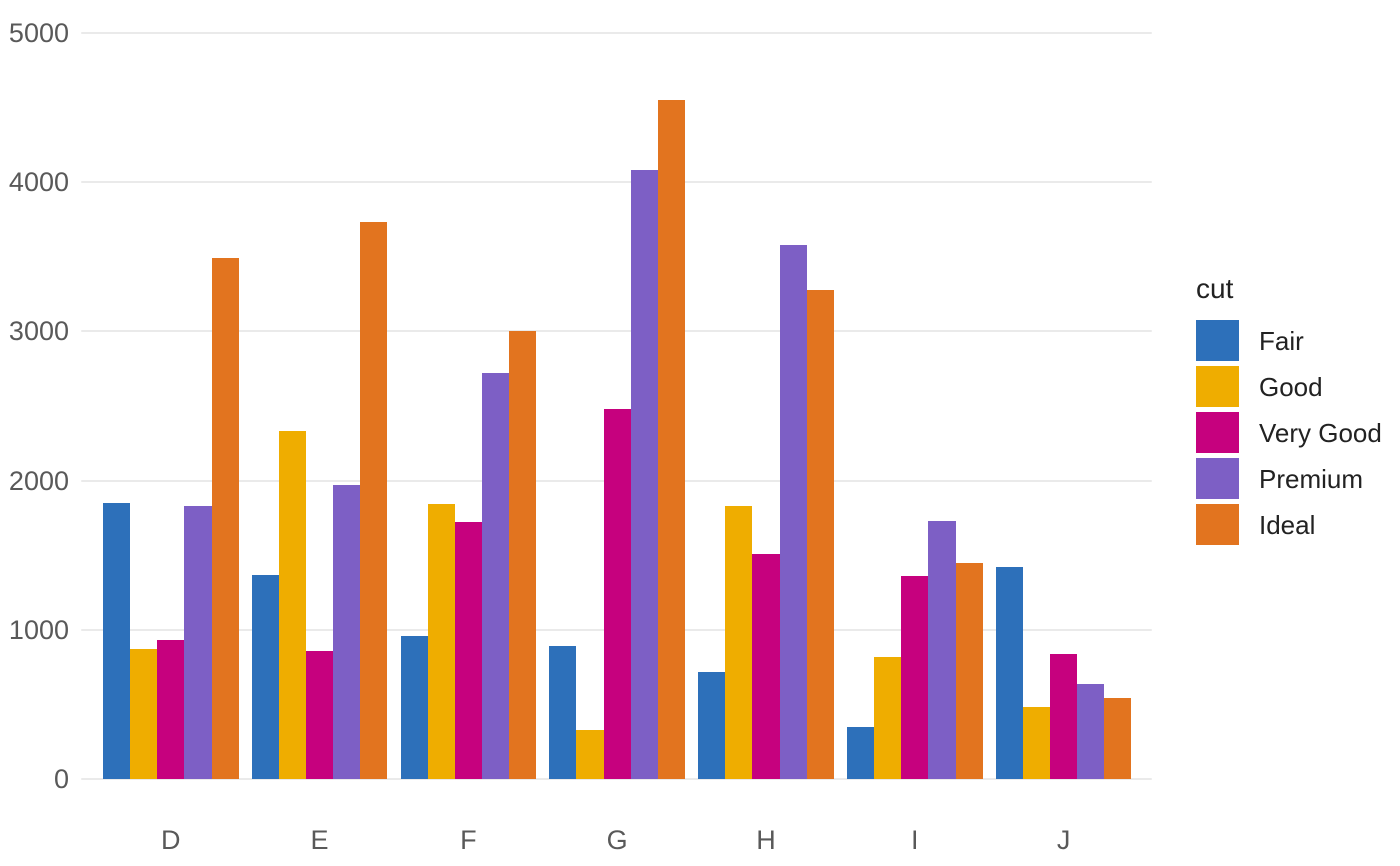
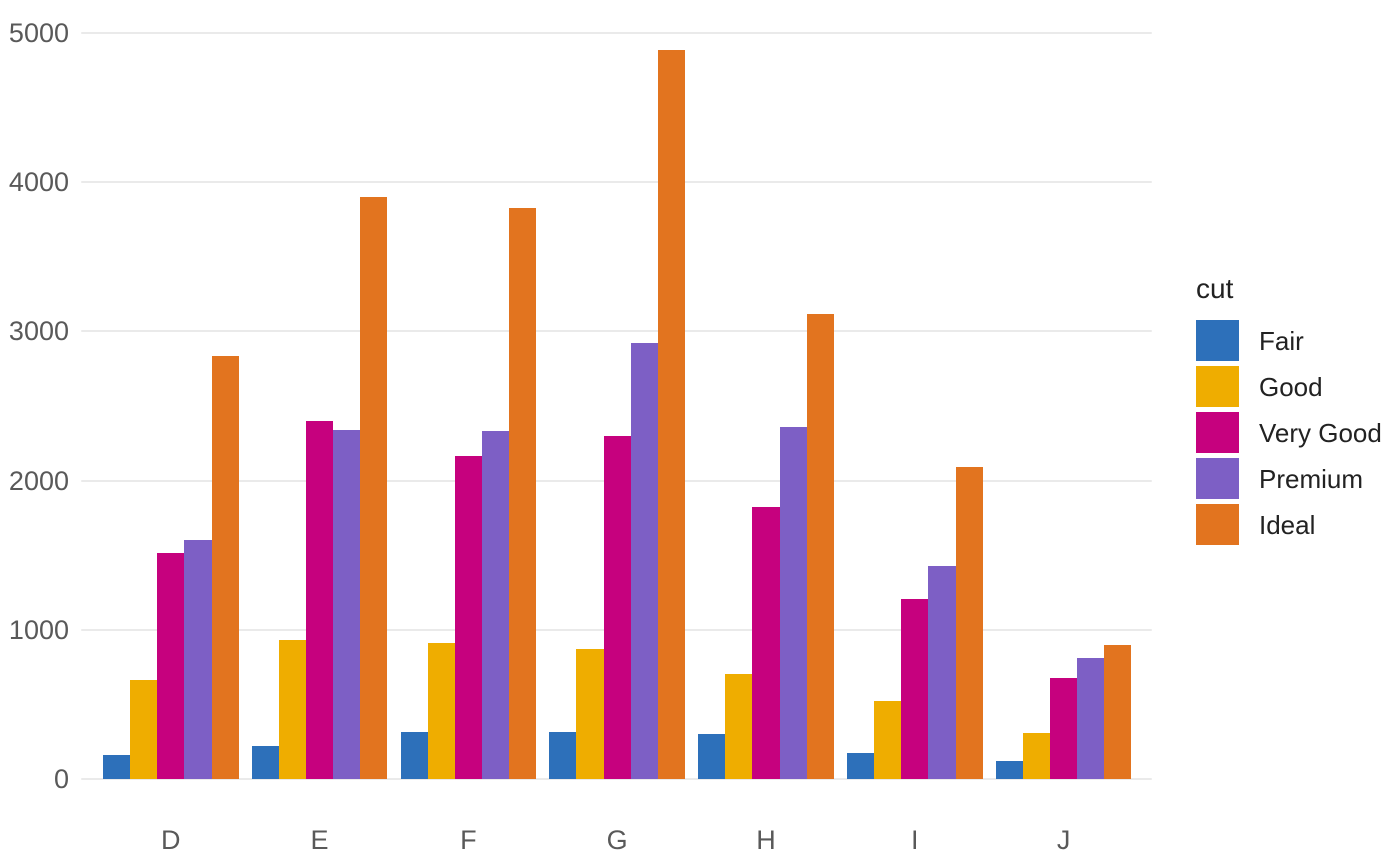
Fair/D: 1850 -> 160
Good/D: 870 -> 660
Very Good/D: 930 -> 1510
Premium/D: 1830 -> 1600
Ideal/D: 3490 -> 2830
Fair/E: 1370 -> 220
Good/E: 2330 -> 930
Very Good/E: 860 -> 2400
Premium/E: 1970 -> 2340
Ideal/E: 3730 -> 3900
Fair/F: 960 -> 310
Good/F: 1840 -> 910
Very Good/F: 1720 -> 2160
Premium/F: 2720 -> 2330
Ideal/F: 3000 -> 3830
Fair/G: 890 -> 310
Good/G: 330 -> 870
Very Good/G: 2480 -> 2300
Premium/G: 4080 -> 2920
Ideal/G: 4550 -> 4880
Fair/H: 720 -> 300
Good/H: 1830 -> 700
Very Good/H: 1510 -> 1820
Premium/H: 3580 -> 2360
Ideal/H: 3280 -> 3120
Fair/I: 350 -> 180
Good/I: 820 -> 520
Very Good/I: 1360 -> 1200
Premium/I: 1730 -> 1430
Ideal/I: 1450 -> 2090
Fair/J: 1420 -> 120
Good/J: 480 -> 310
Very Good/J: 840 -> 680
Premium/J: 640 -> 810
Ideal/J: 540 -> 900
